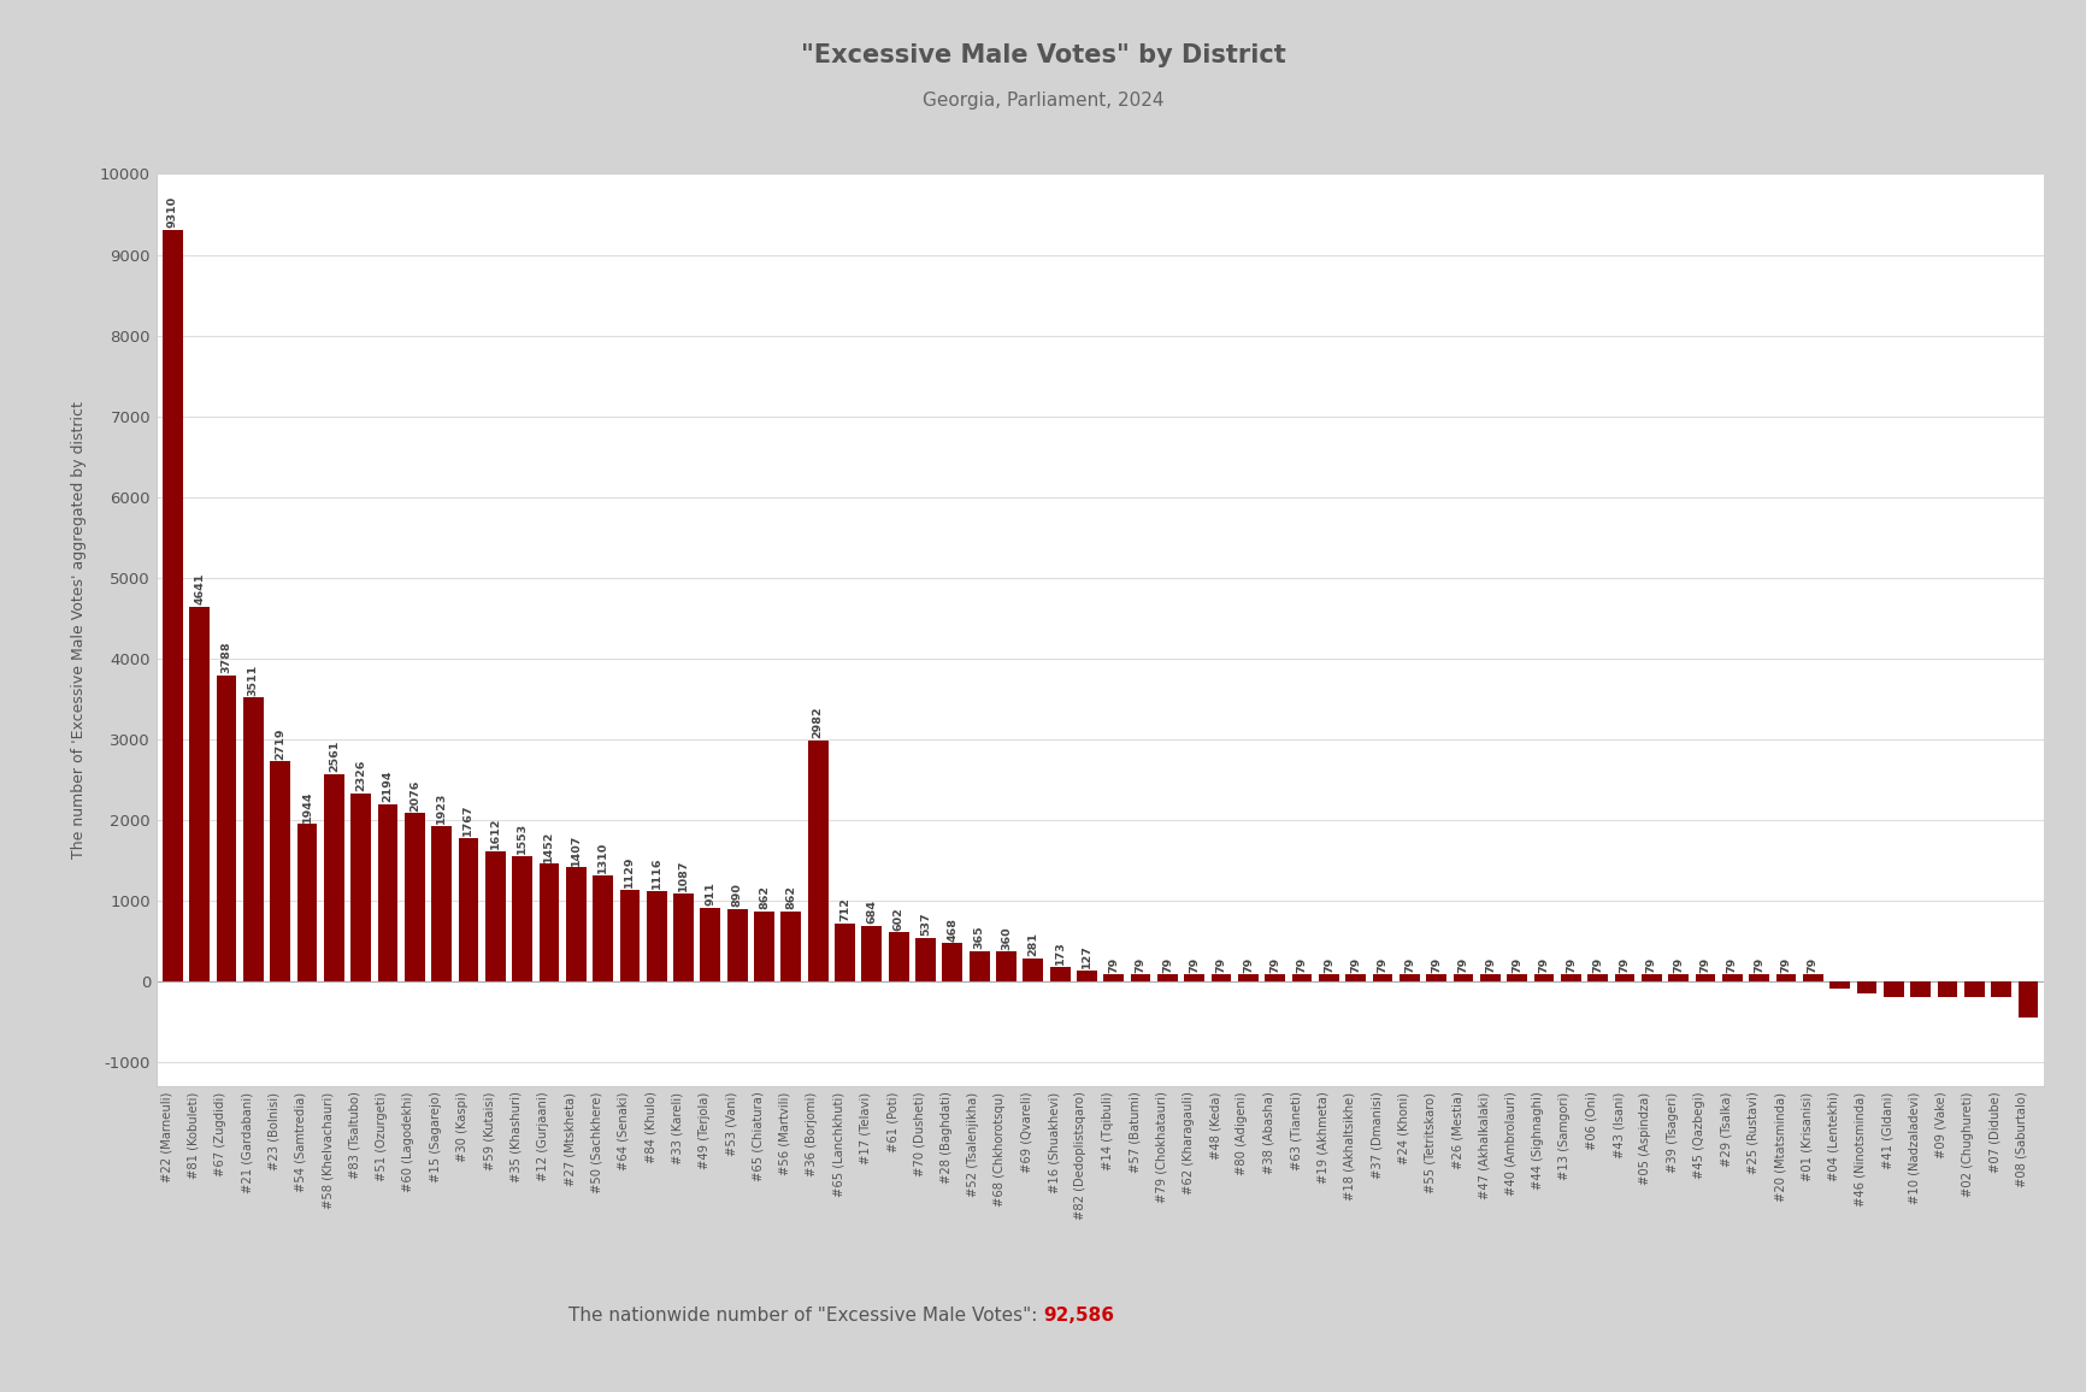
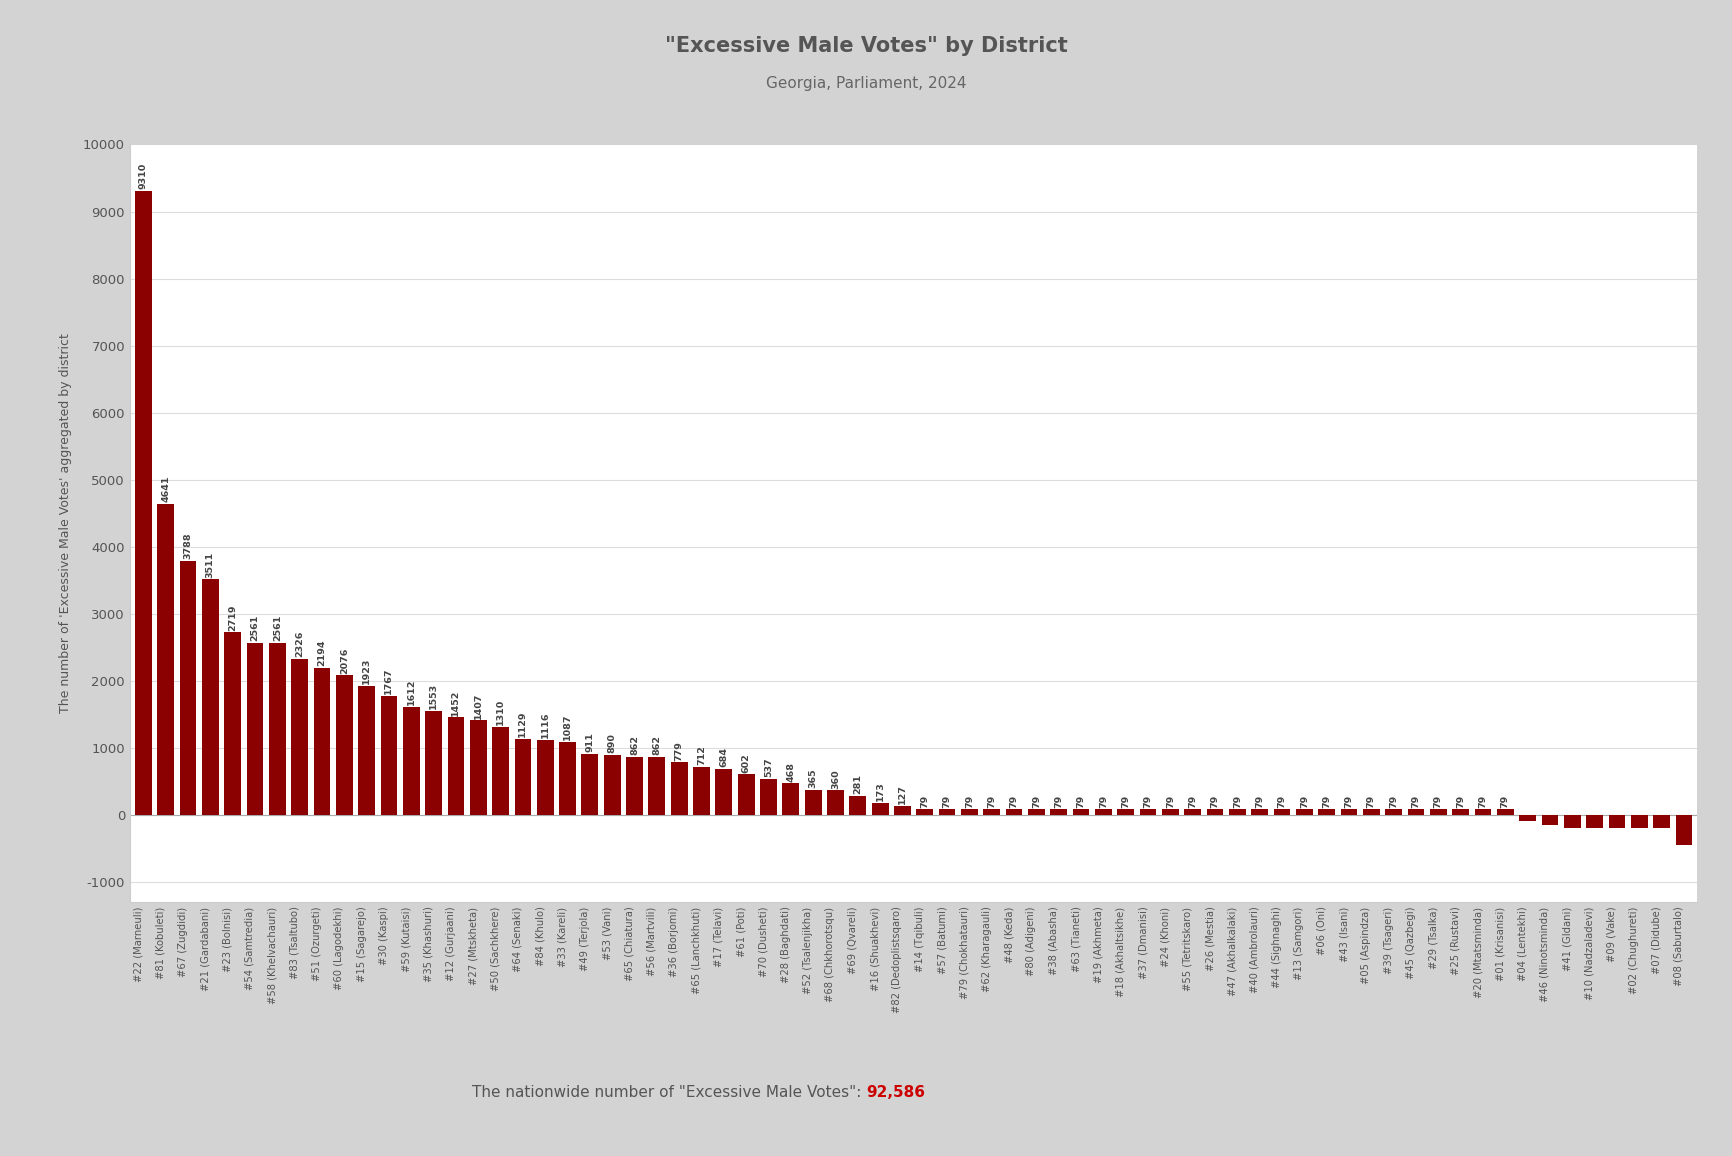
#54 (Samtredia): 1944 -> 2561
#36 (Borjomi): 2982 -> 779
